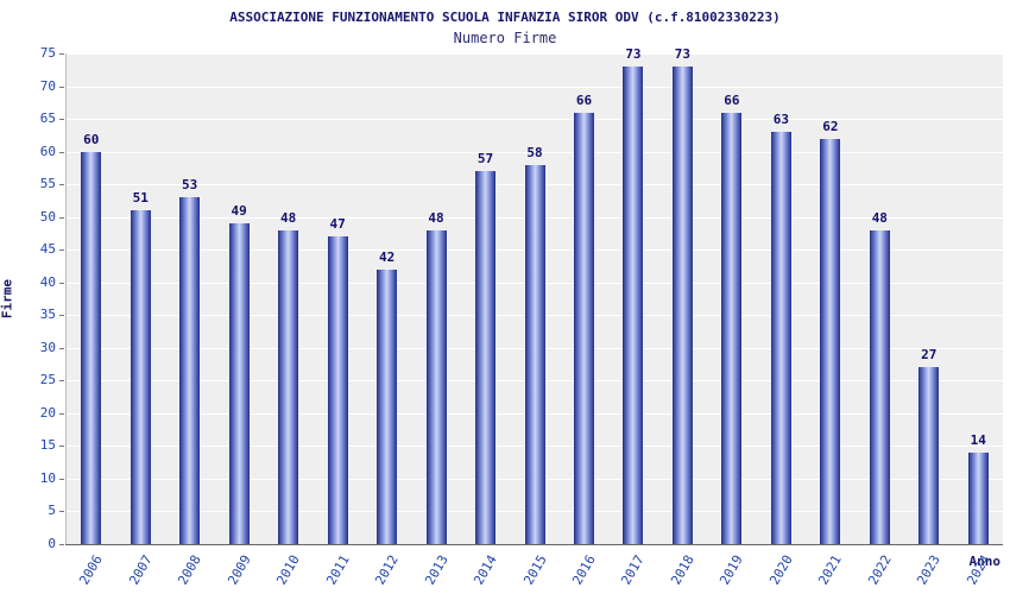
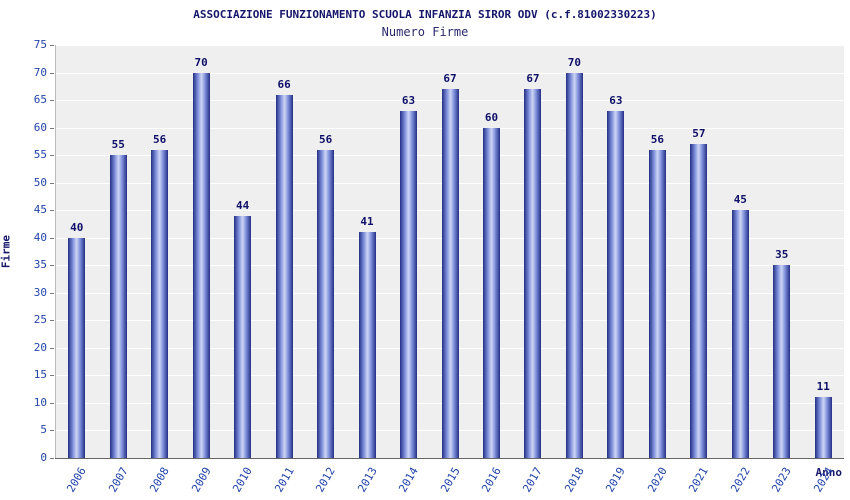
2006: 60 -> 40
2007: 51 -> 55
2008: 53 -> 56
2009: 49 -> 70
2010: 48 -> 44
2011: 47 -> 66
2012: 42 -> 56
2013: 48 -> 41
2014: 57 -> 63
2015: 58 -> 67
2016: 66 -> 60
2017: 73 -> 67
2018: 73 -> 70
2019: 66 -> 63
2020: 63 -> 56
2021: 62 -> 57
2022: 48 -> 45
2023: 27 -> 35
2024: 14 -> 11
